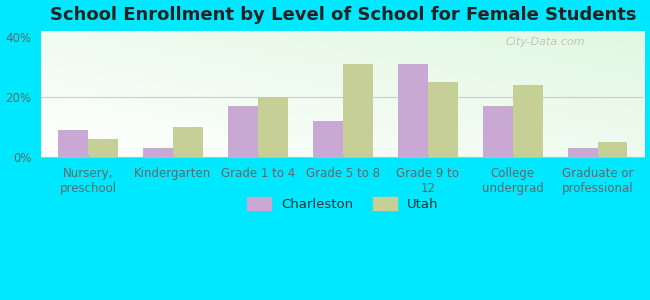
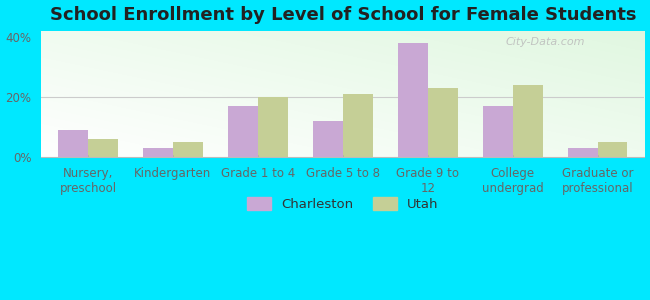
Utah/Kindergarten: 10% -> 5%
Utah/Grade 5 to 8: 31% -> 21%
Charleston/Grade 9 to 12: 31% -> 38%
Utah/Grade 9 to 12: 25% -> 23%
